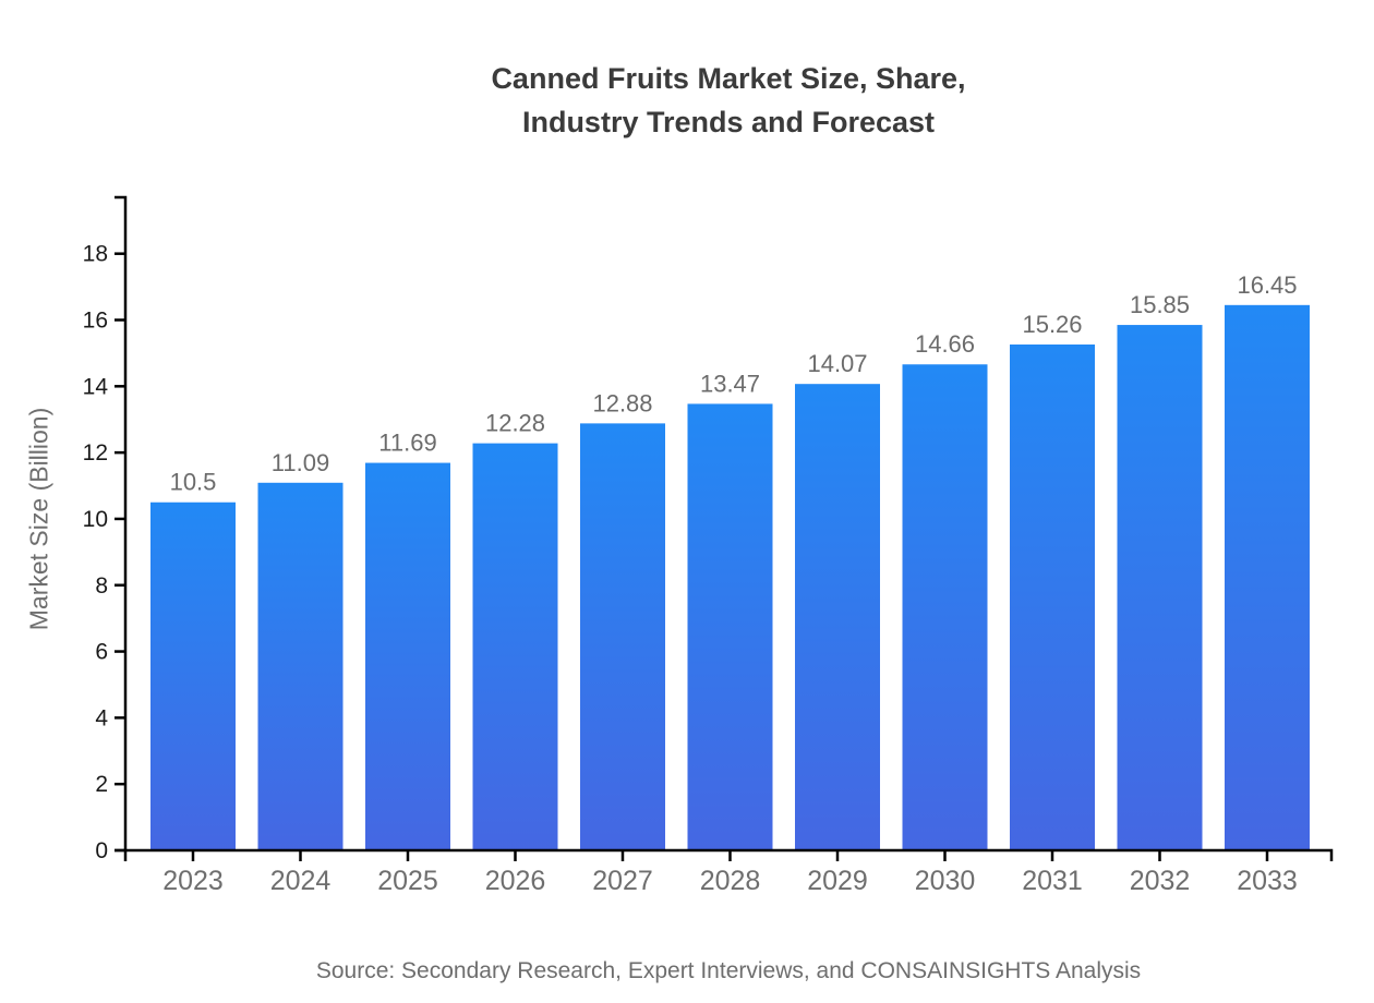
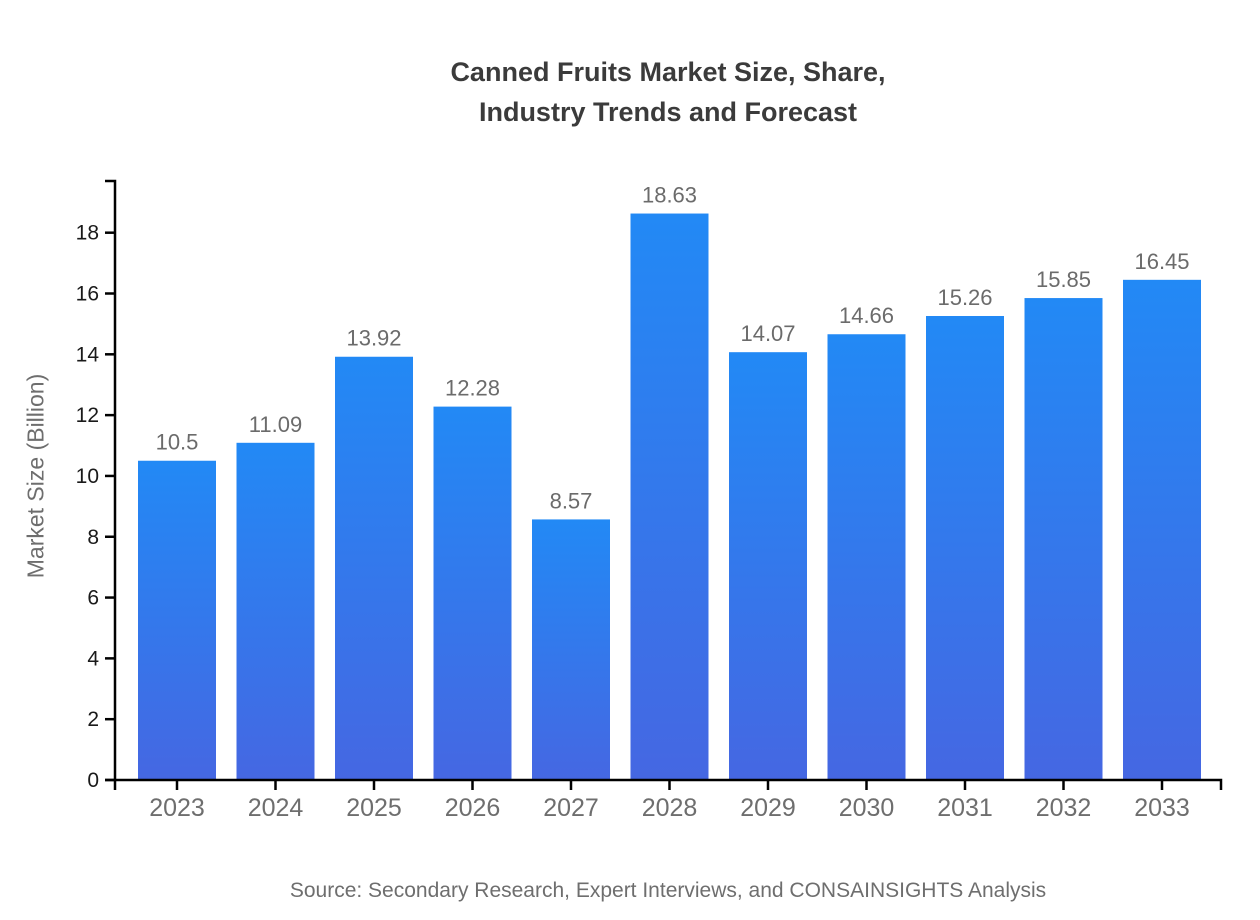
2025: 11.69 -> 13.92
2027: 12.88 -> 8.57
2028: 13.47 -> 18.63
